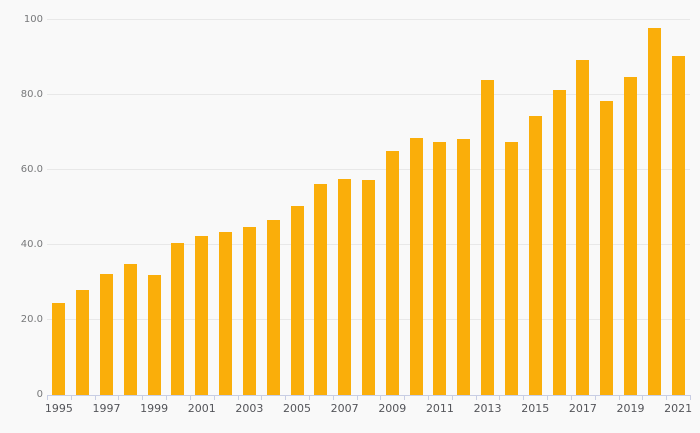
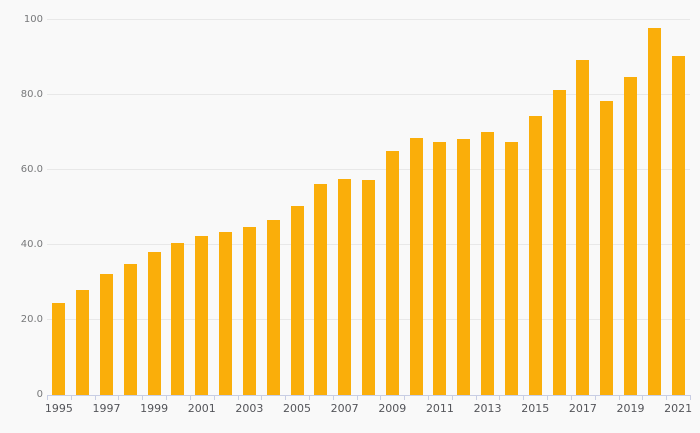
1999: 32 -> 38
2013: 84 -> 70
